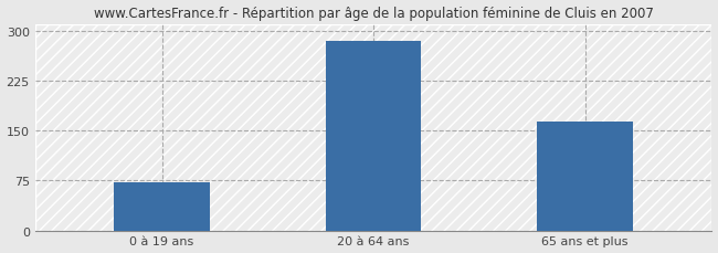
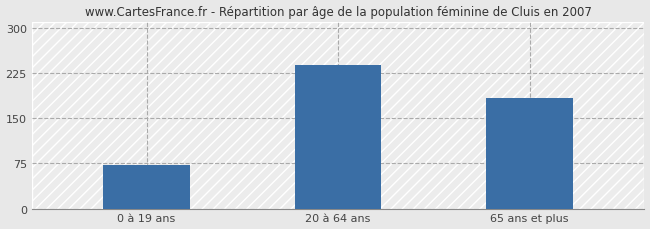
20 à 64 ans: 284 -> 238
65 ans et plus: 163 -> 184
